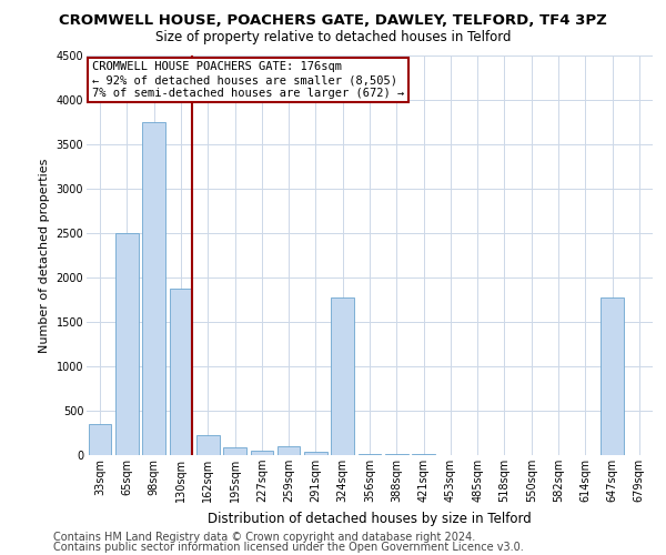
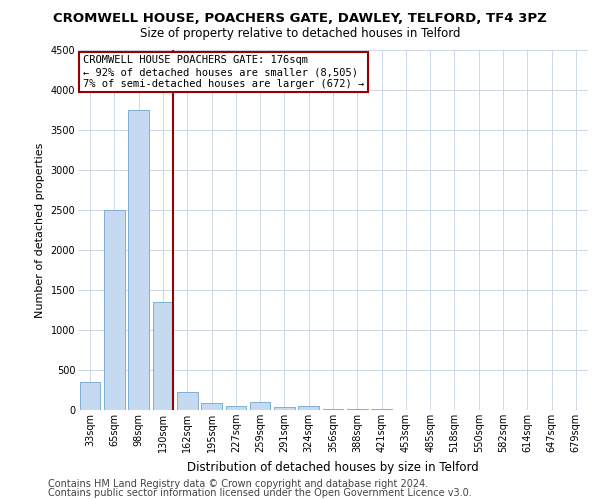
130sqm: 1880 -> 1350
324sqm: 1780 -> 60
647sqm: 1780 -> 0
